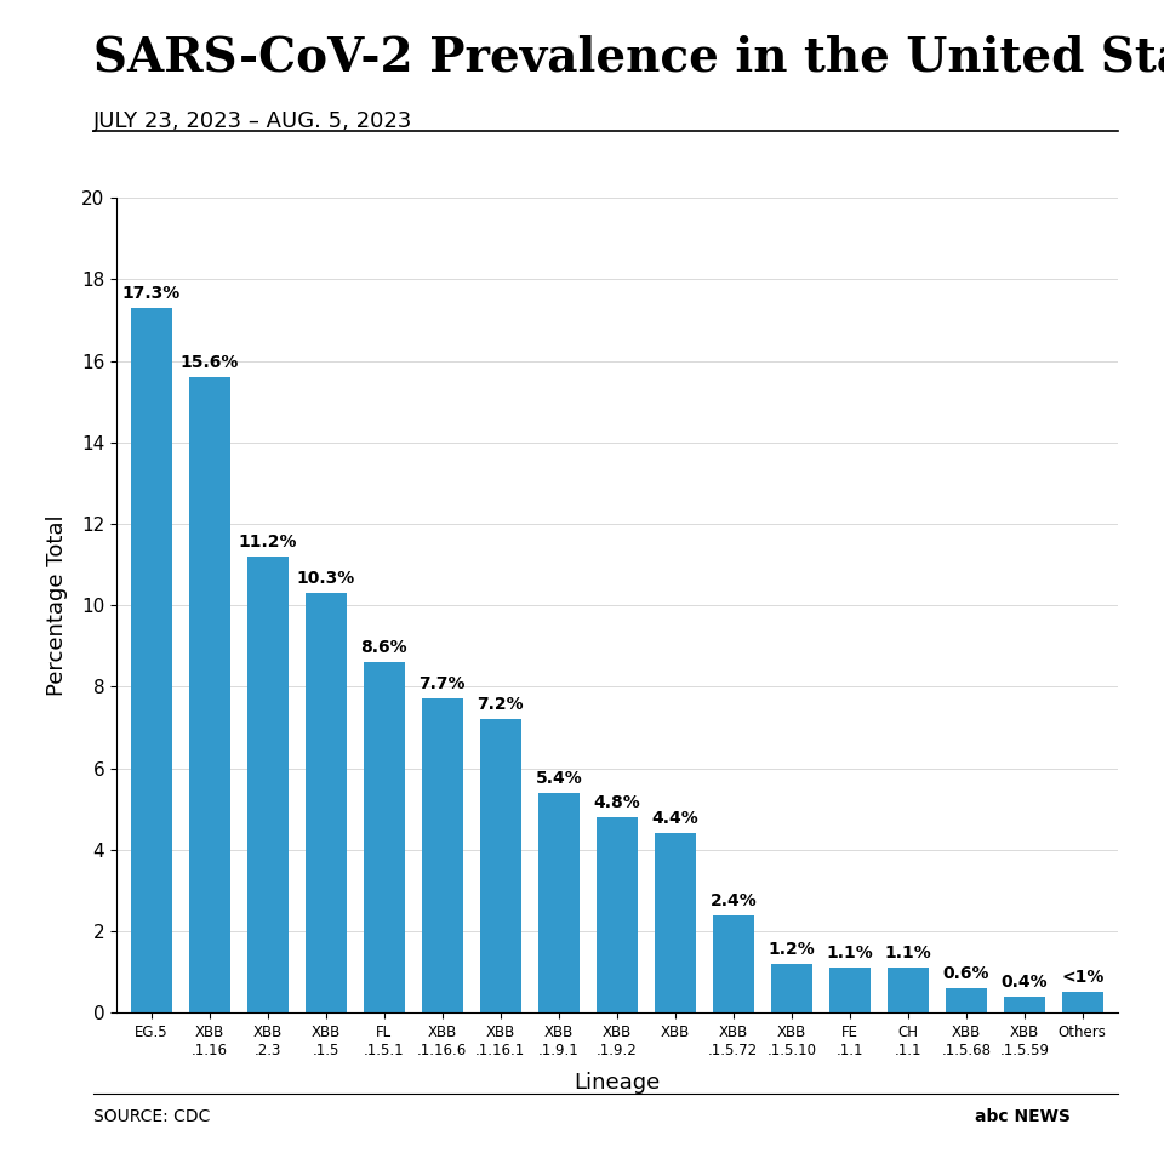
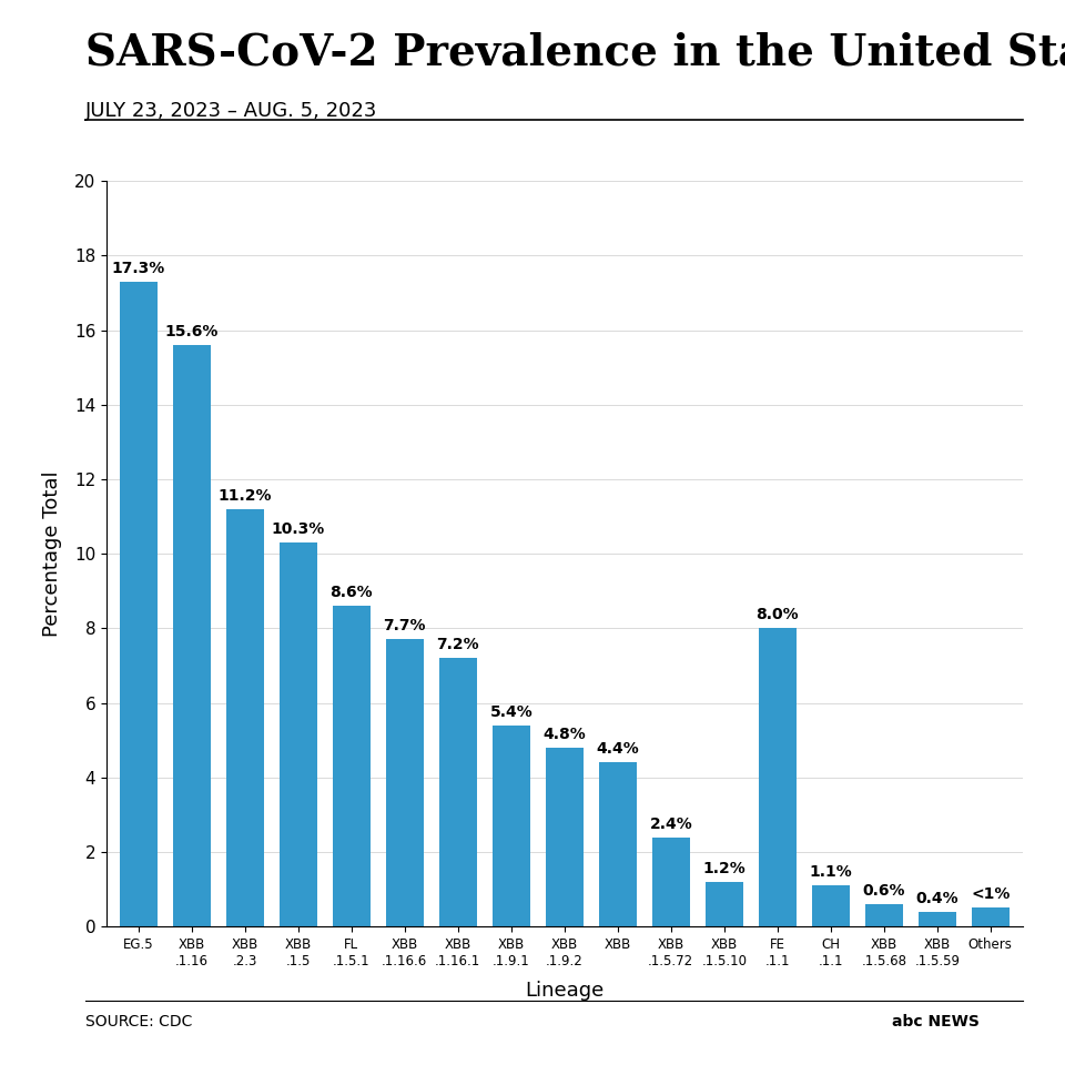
FE .1.1: 1.1% -> 8.0%
